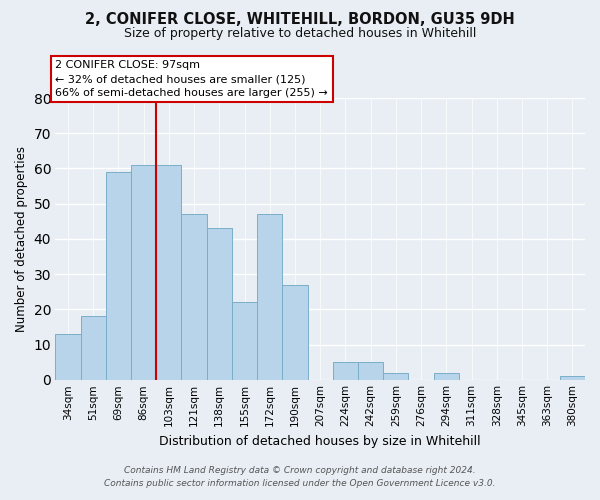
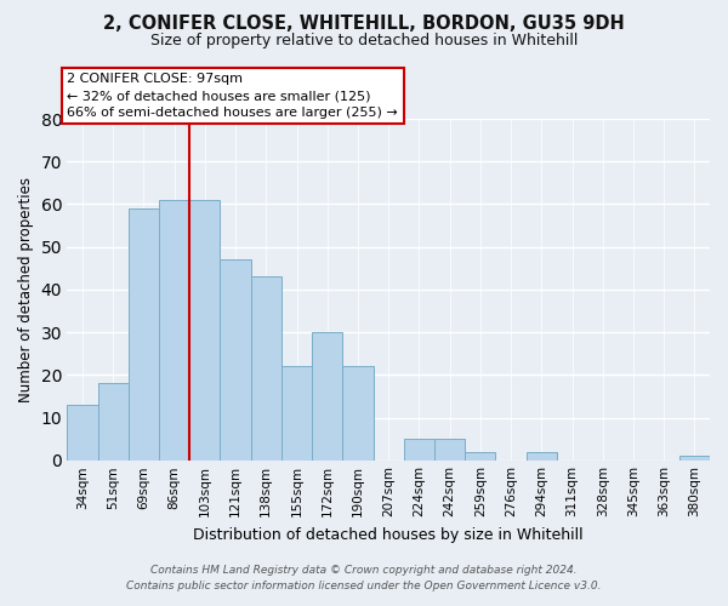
172sqm: 47 -> 30
190sqm: 27 -> 22
